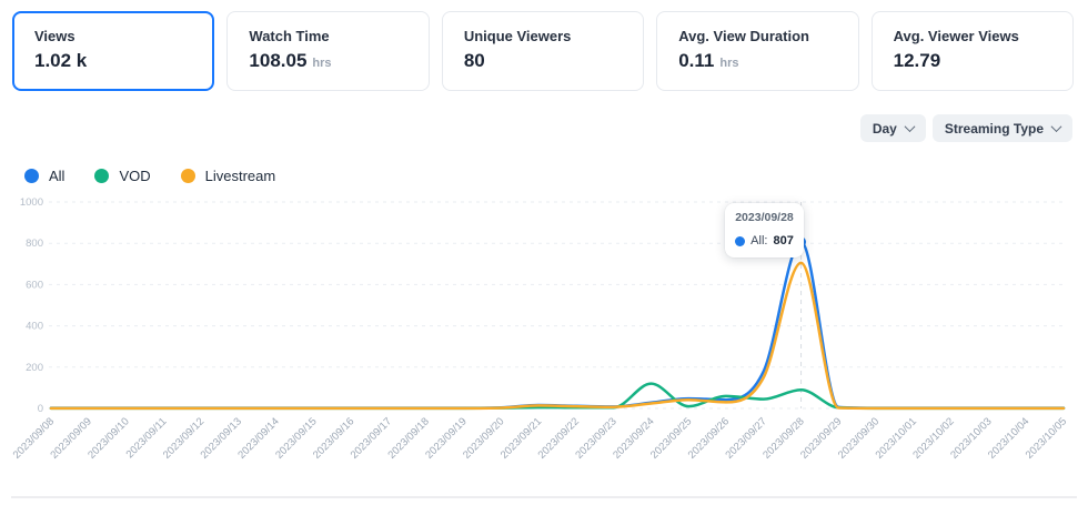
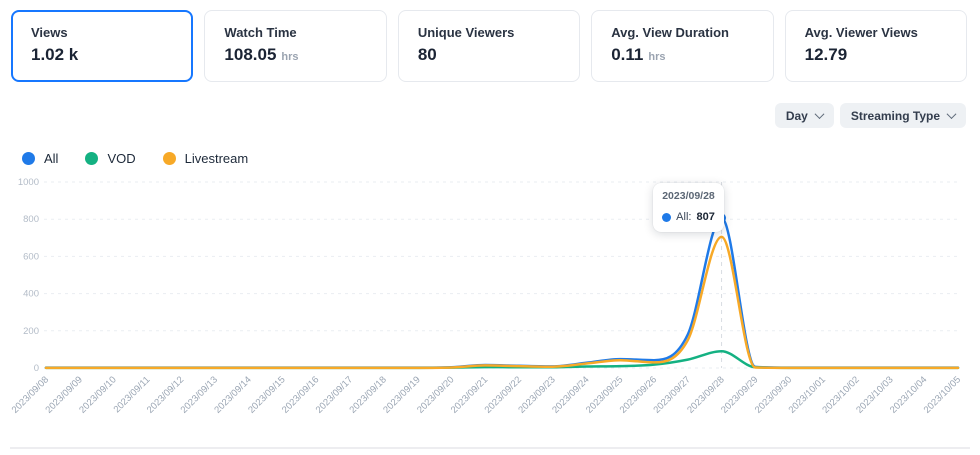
VOD/2023/09/24: 120 -> 10
VOD/2023/09/26: 60 -> 20
